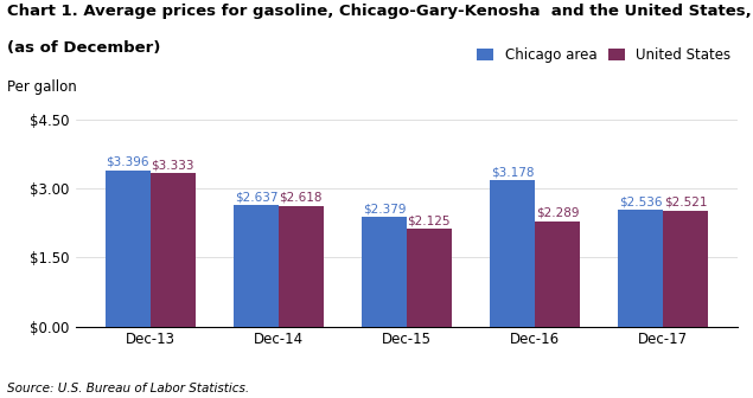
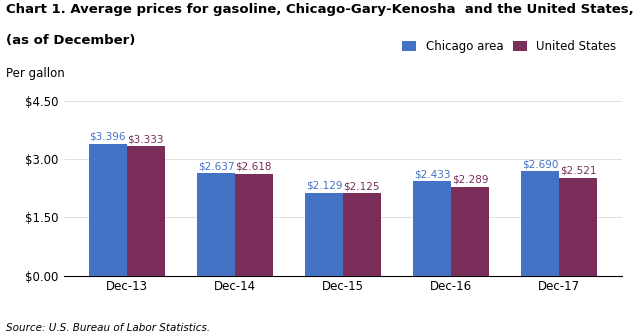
Chicago area/Dec-15: $2.379 -> $2.129
Chicago area/Dec-16: $3.178 -> $2.433
Chicago area/Dec-17: $2.536 -> $2.690
